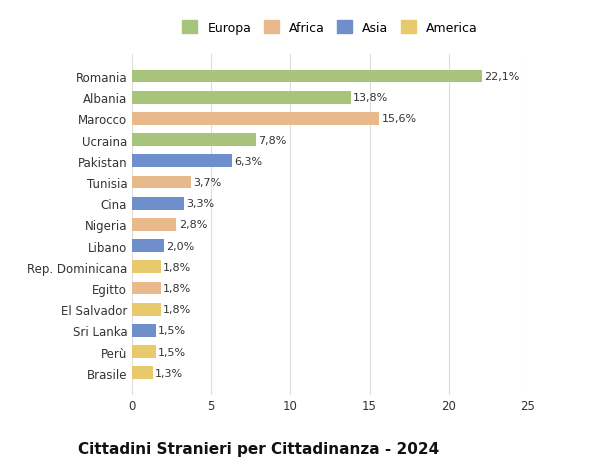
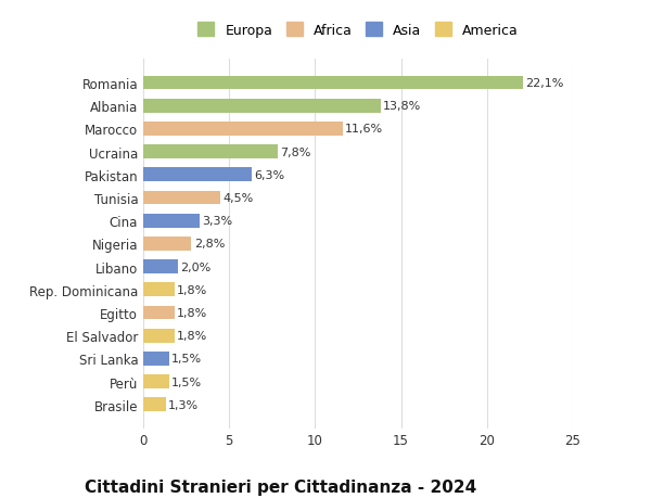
Marocco: 15,6% -> 11,6%
Tunisia: 3,7% -> 4,5%
